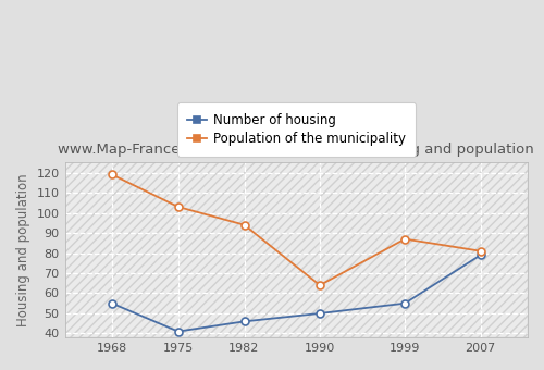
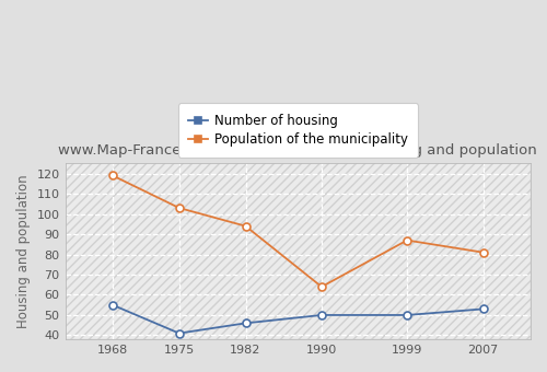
Number of housing/1999: 55 -> 50
Number of housing/2007: 79 -> 53
